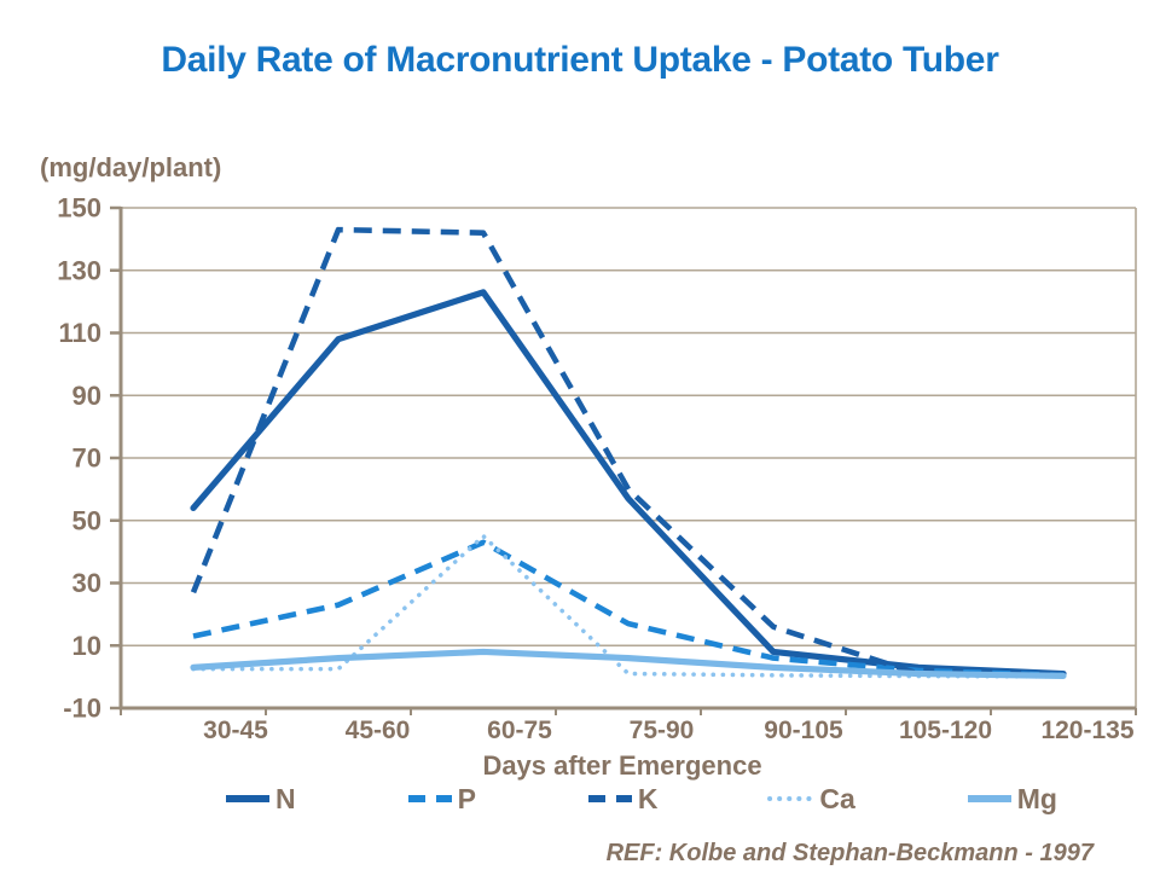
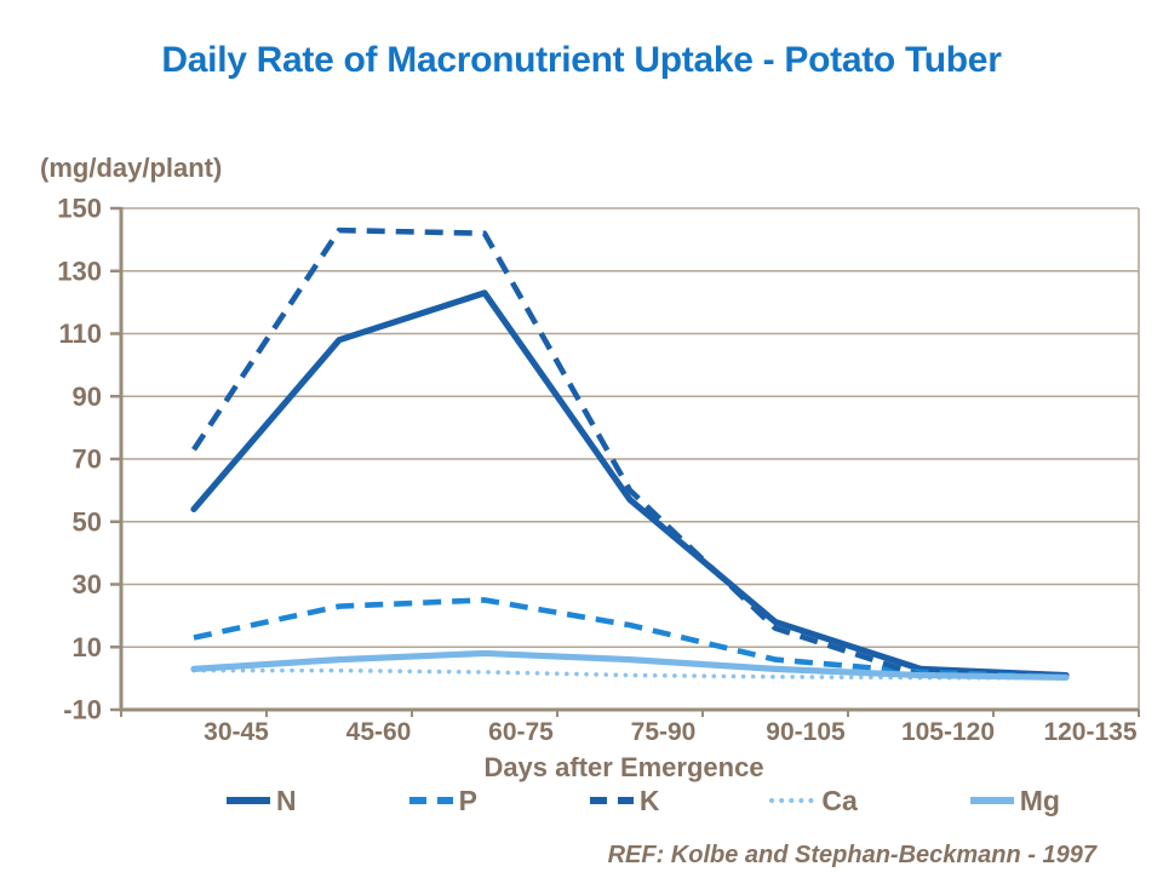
K/30-45: 27 -> 73
P/60-75: 43 -> 25
Ca/60-75: 45 -> 2
N/90-105: 8 -> 18
